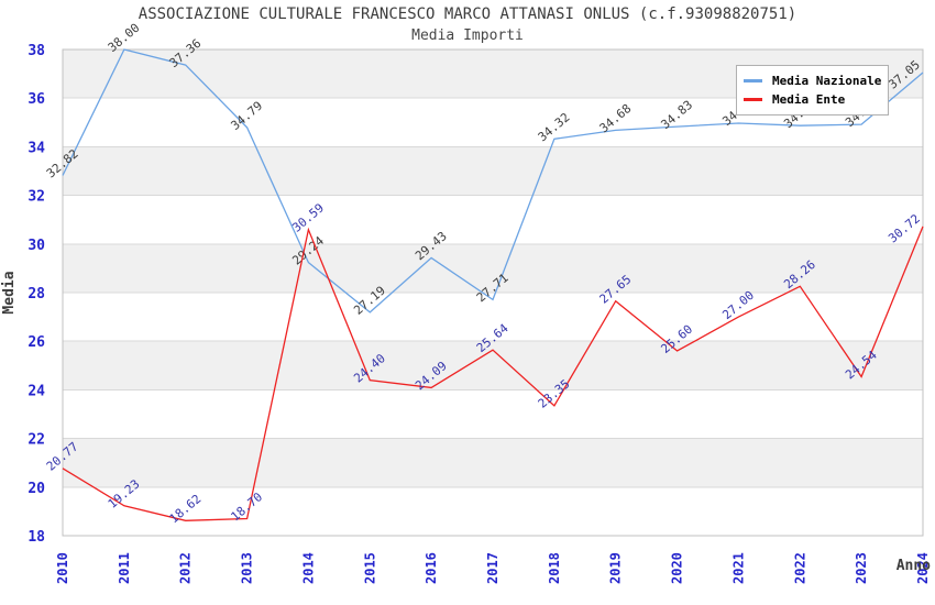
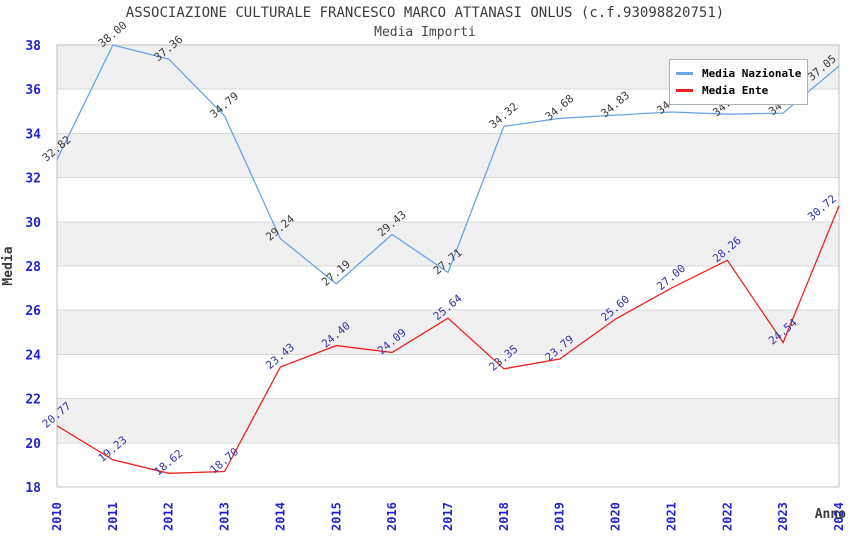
Media Ente/2014: 30.59 -> 23.43
Media Ente/2019: 27.65 -> 23.79
